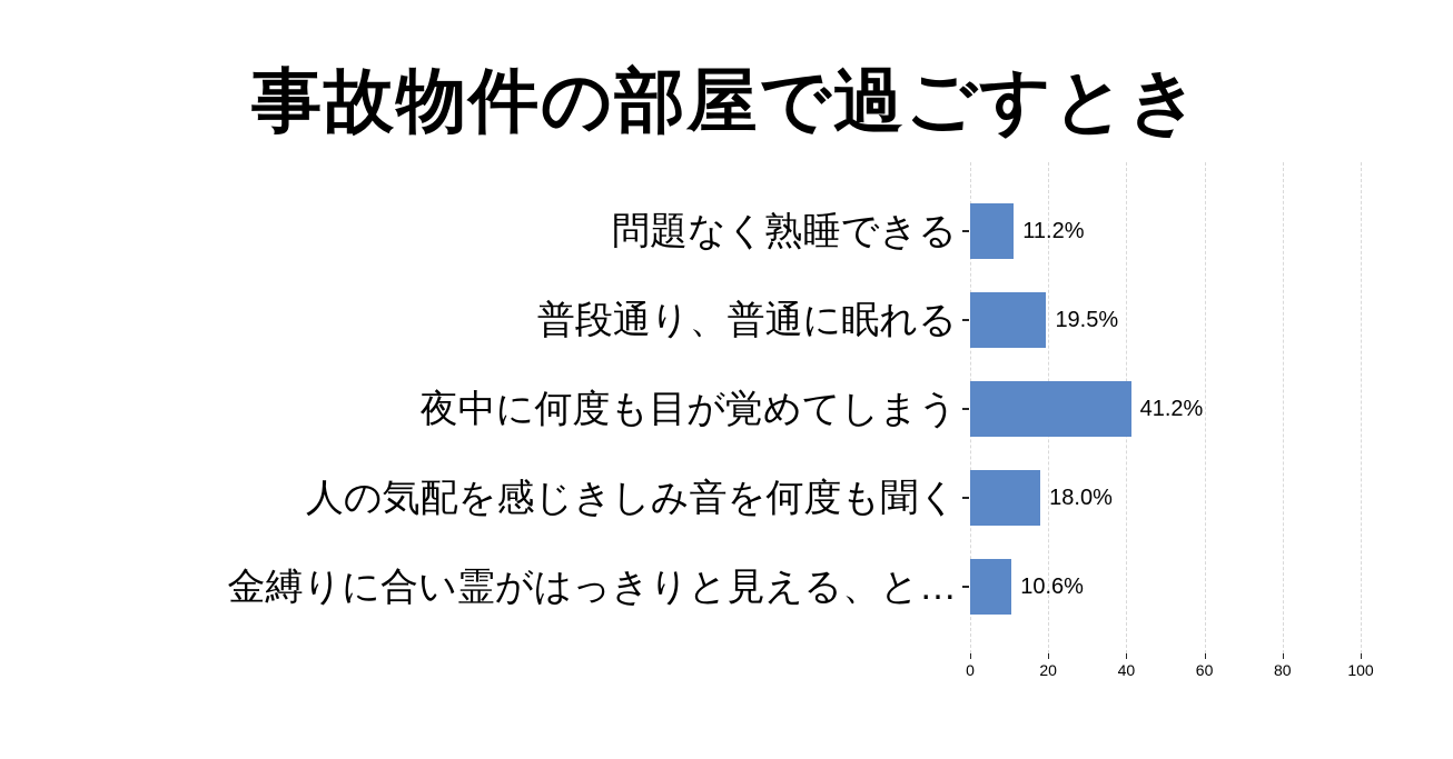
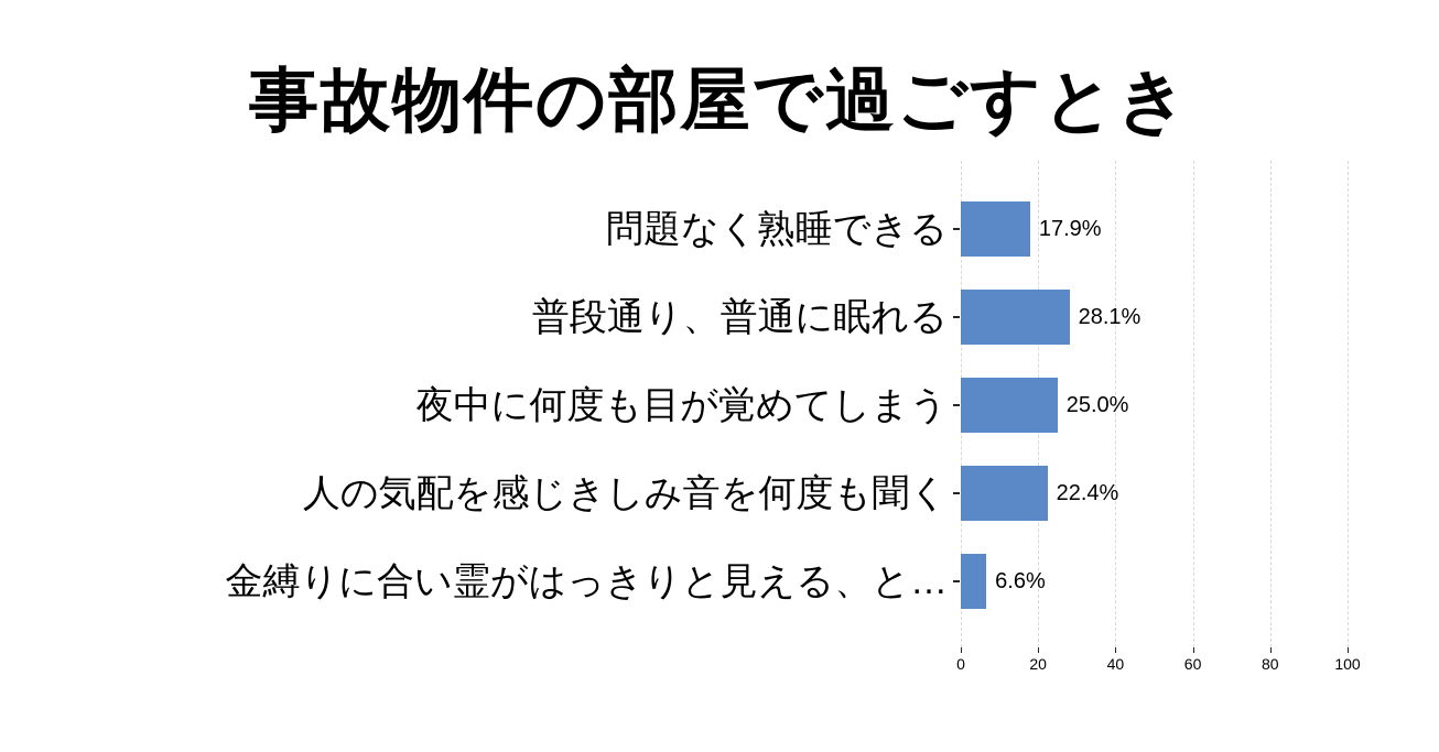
問題なく熟睡できる: 11.2% -> 17.9%
普段通り、普通に眠れる: 19.5% -> 28.1%
夜中に何度も目が覚めてしまう: 41.2% -> 25.0%
人の気配を感じきしみ音を何度も聞く: 18.0% -> 22.4%
金縛りに合い霊がはっきりと見える、と…: 10.6% -> 6.6%
